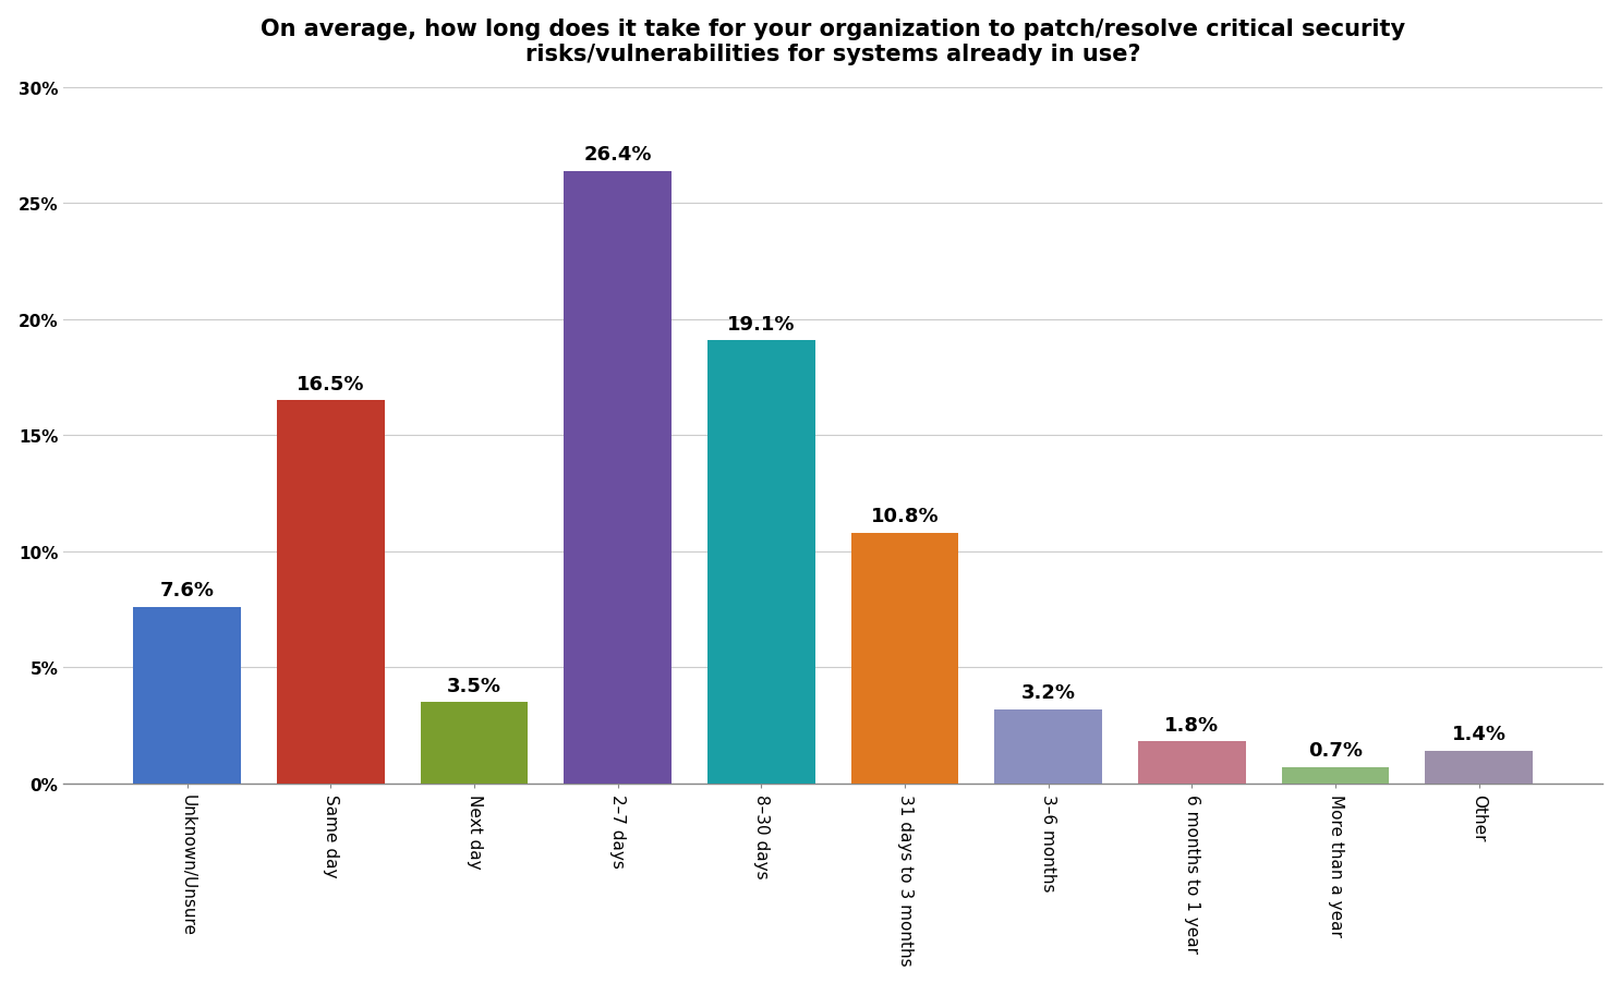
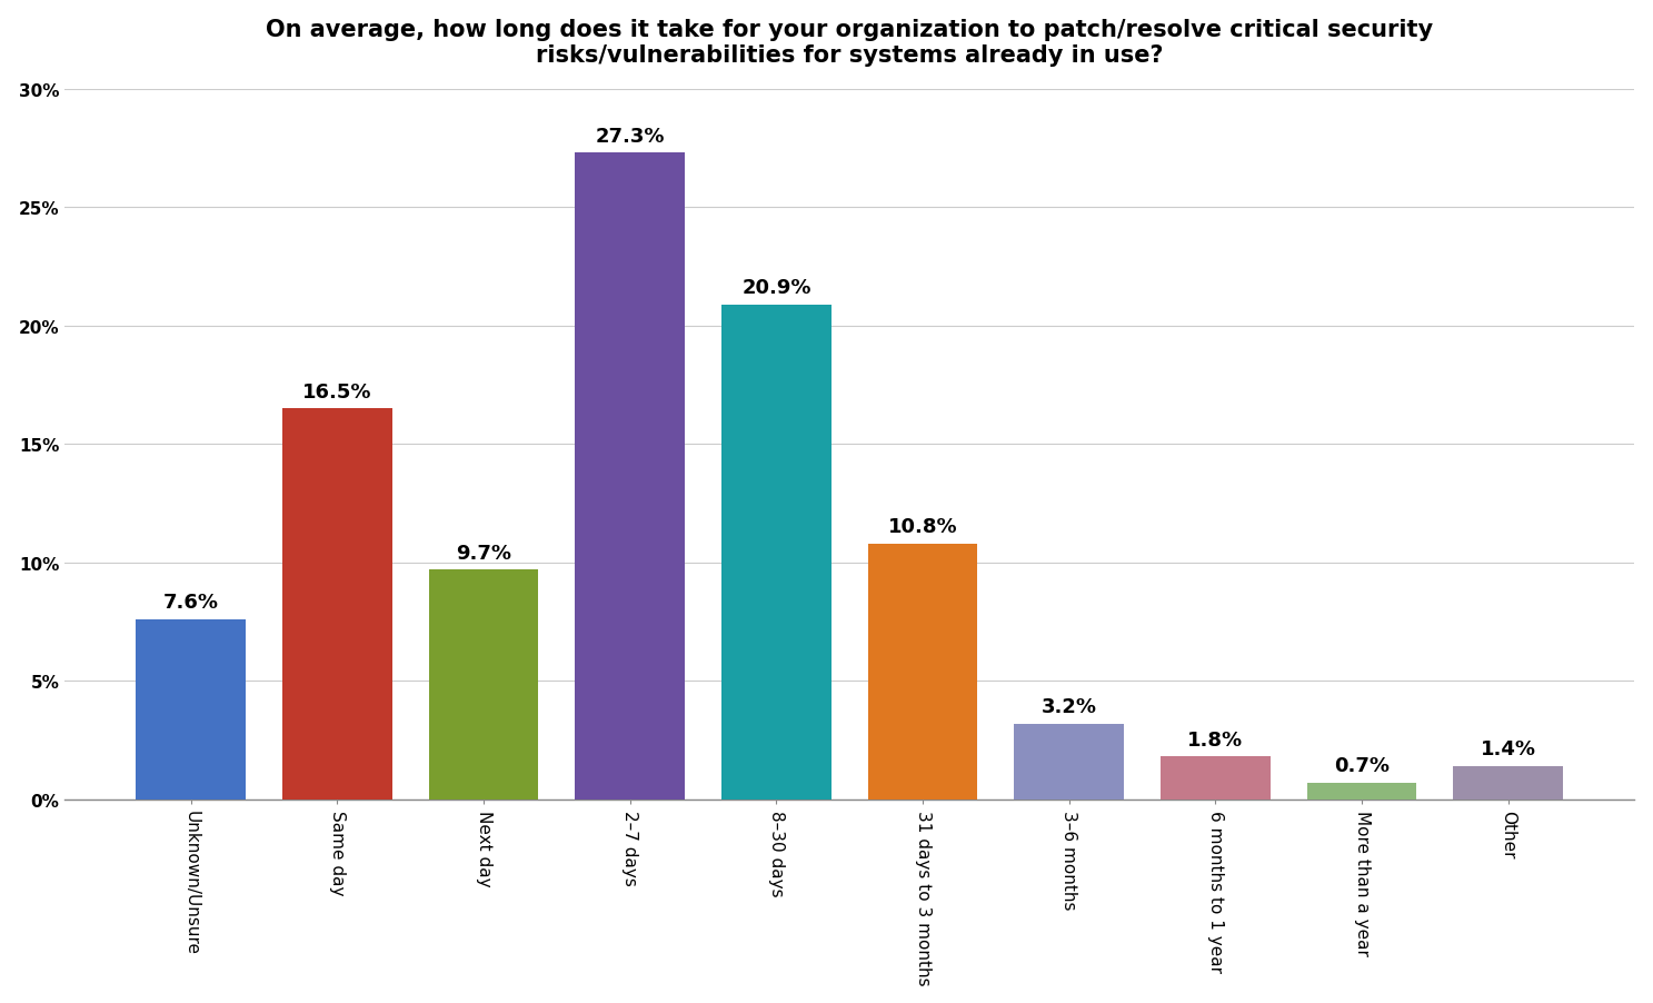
Next day: 3.5% -> 9.7%
2–7 days: 26.4% -> 27.3%
8–30 days: 19.1% -> 20.9%
